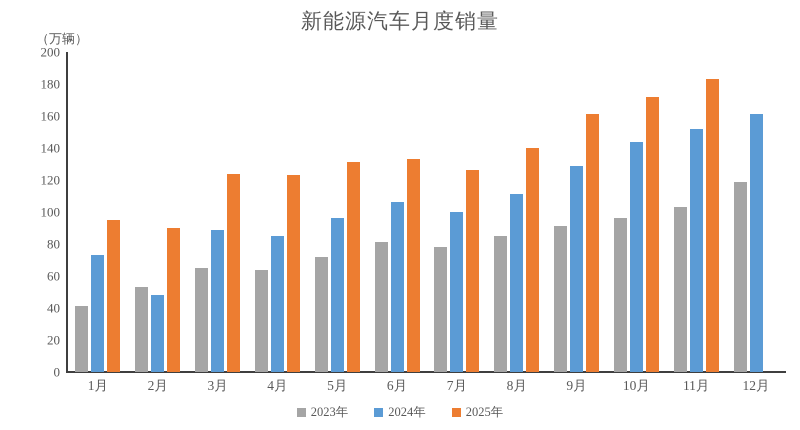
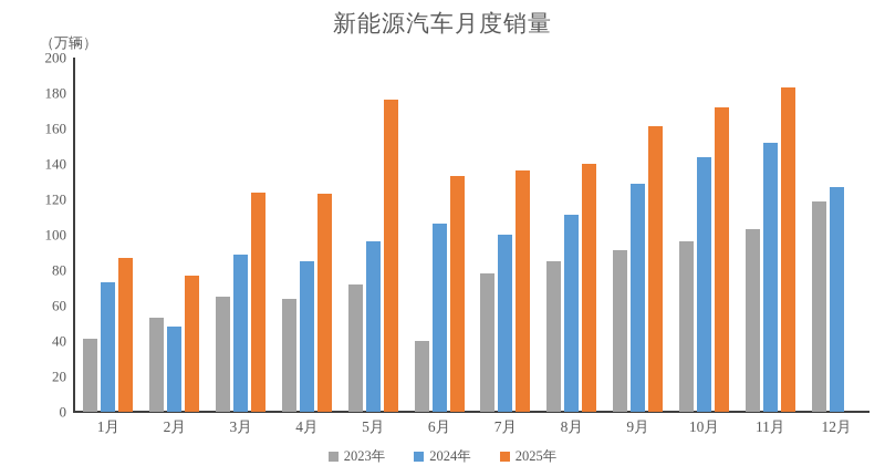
2025年/1月: 95 -> 87
2025年/2月: 90 -> 77
2025年/5月: 131 -> 176
2023年/6月: 81 -> 40
2025年/7月: 126 -> 136
2024年/12月: 161 -> 127
